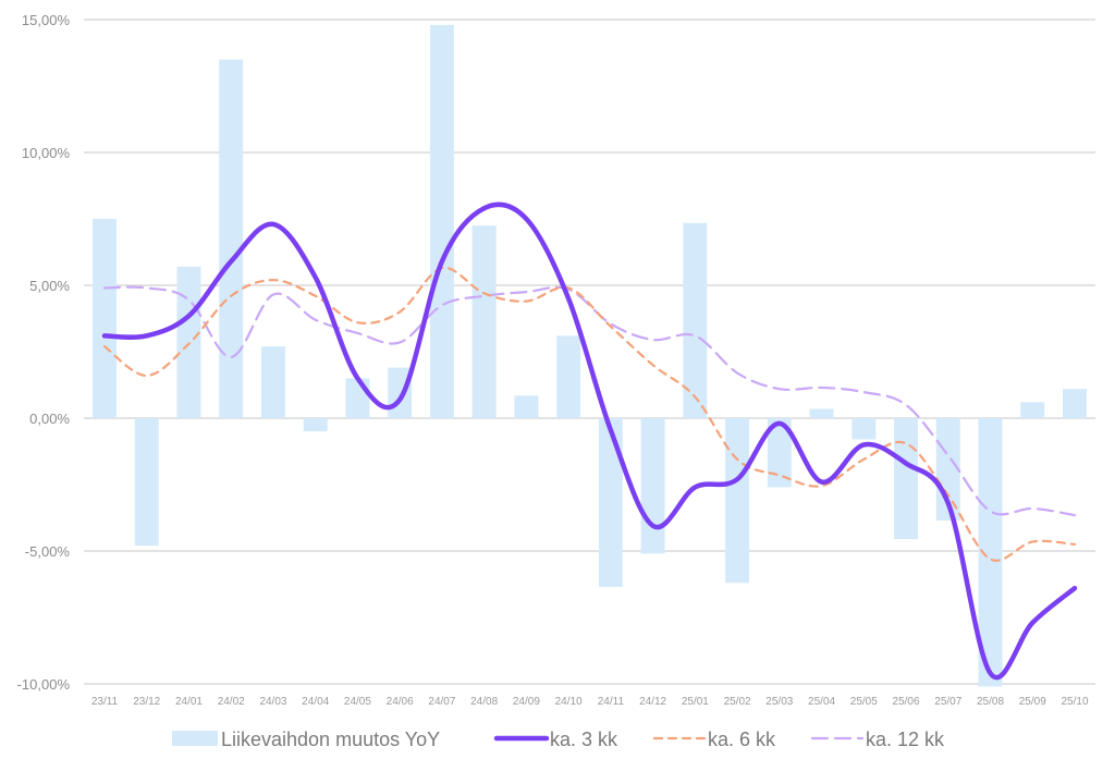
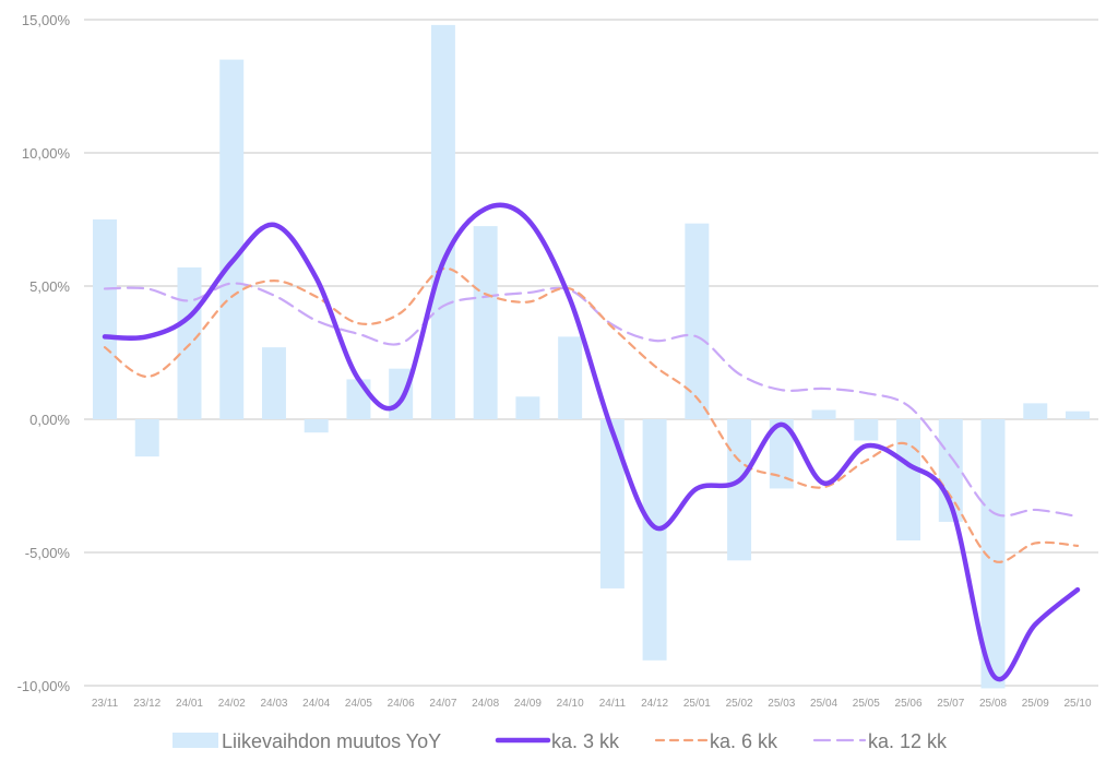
Liikevaihdon muutos YoY/23/12: -4,8% -> -1,4%
ka. 12 kk/24/02: 2,3% -> 5,1%
Liikevaihdon muutos YoY/24/12: -5,1% -> -9,1%
Liikevaihdon muutos YoY/25/02: -6,2% -> -5,3%
Liikevaihdon muutos YoY/25/10: 1,1% -> 0,3%
